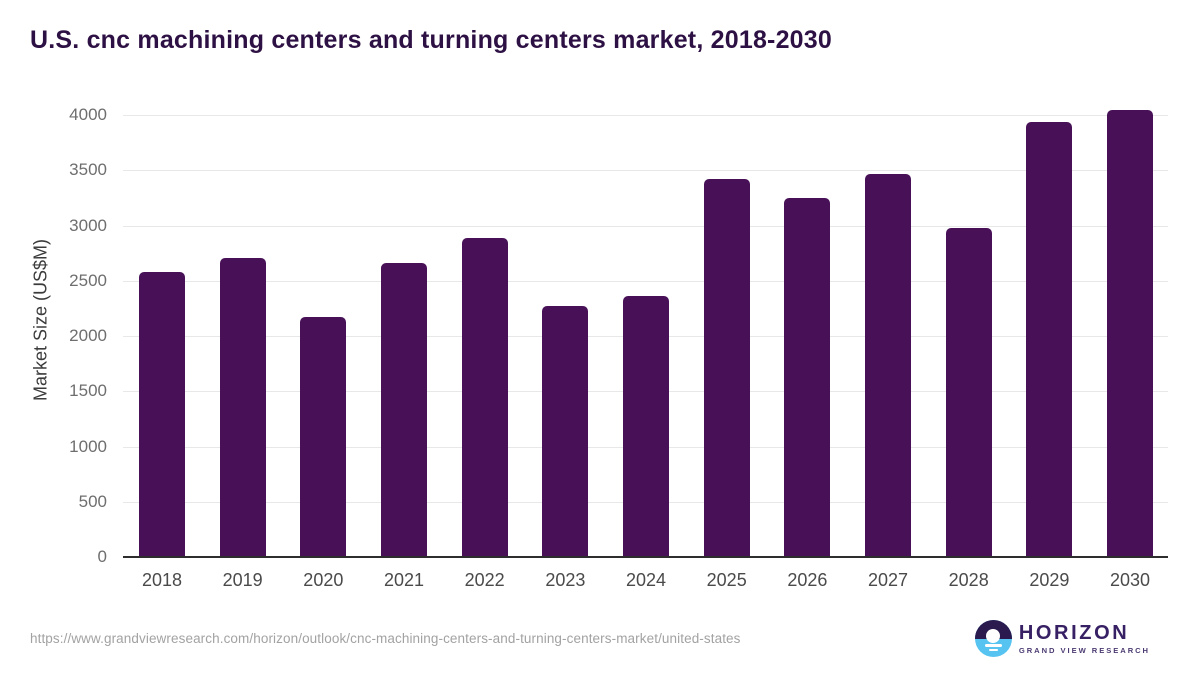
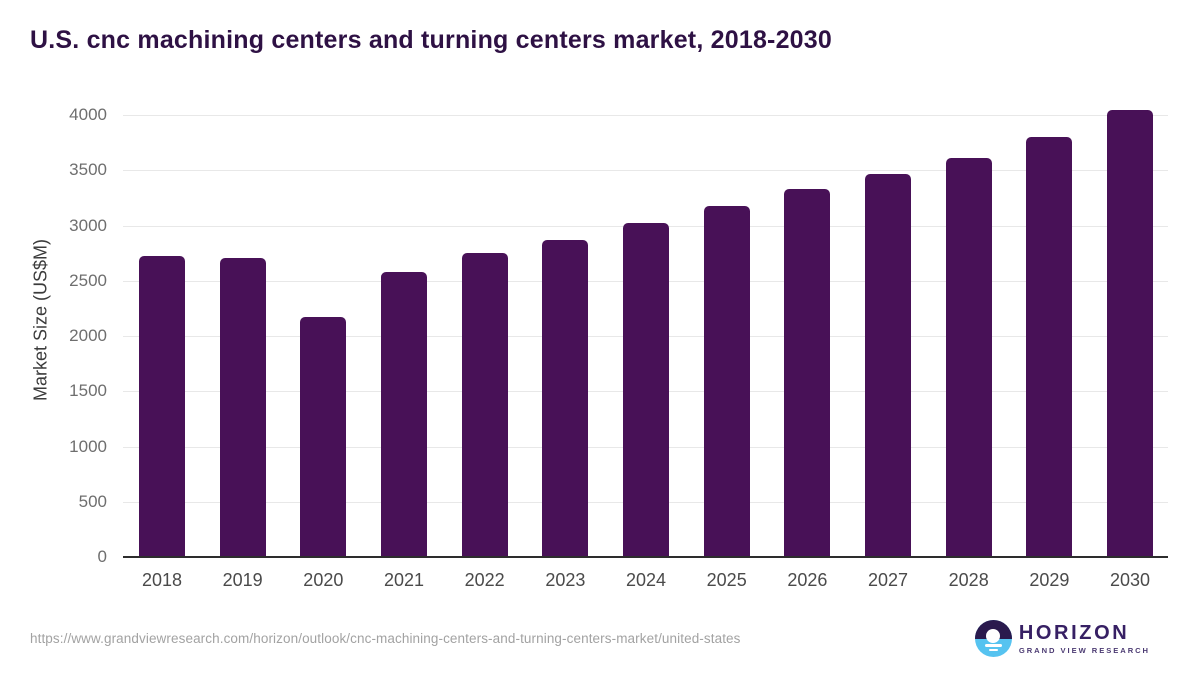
2018: 2580 -> 2720
2021: 2660 -> 2580
2022: 2890 -> 2750
2023: 2270 -> 2870
2024: 2360 -> 3020
2025: 3420 -> 3180
2026: 3250 -> 3330
2028: 2980 -> 3610
2029: 3940 -> 3800
